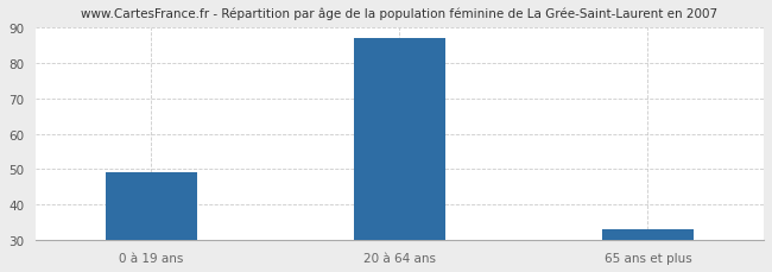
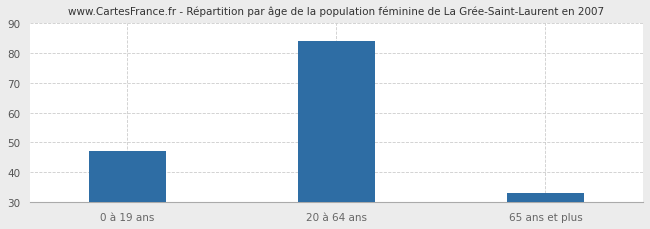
0 à 19 ans: 49 -> 47
20 à 64 ans: 87 -> 84
